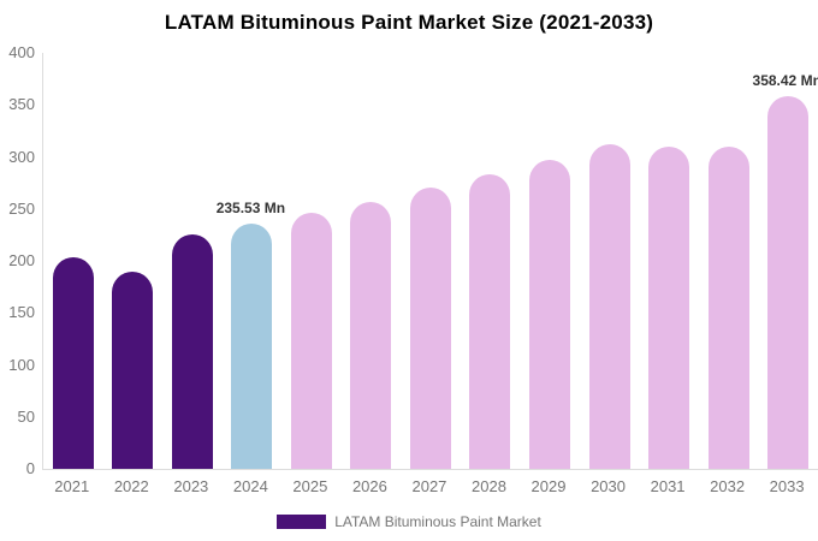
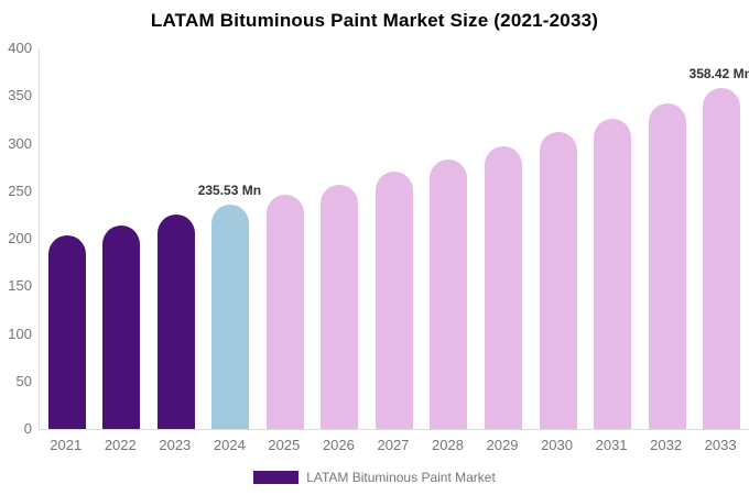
2022: 190 -> 210
2031: 310 -> 330
2032: 310 -> 340
